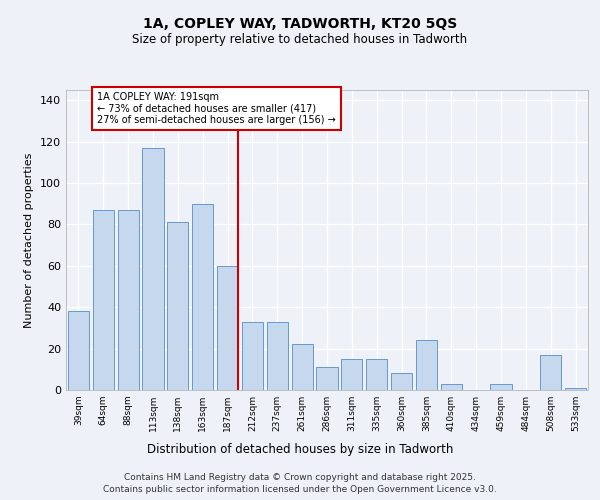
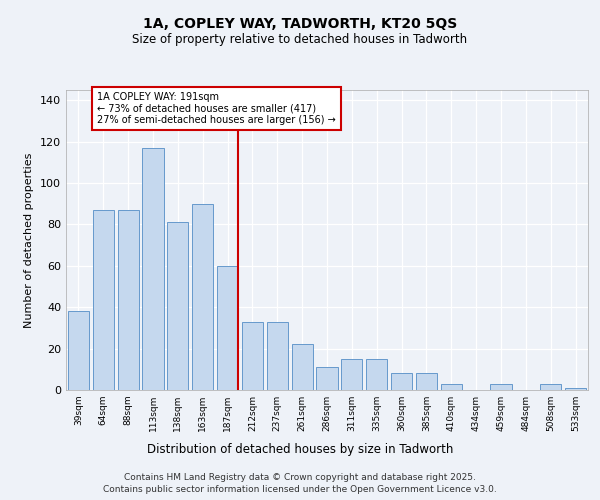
385sqm: 24 -> 8
508sqm: 17 -> 3
